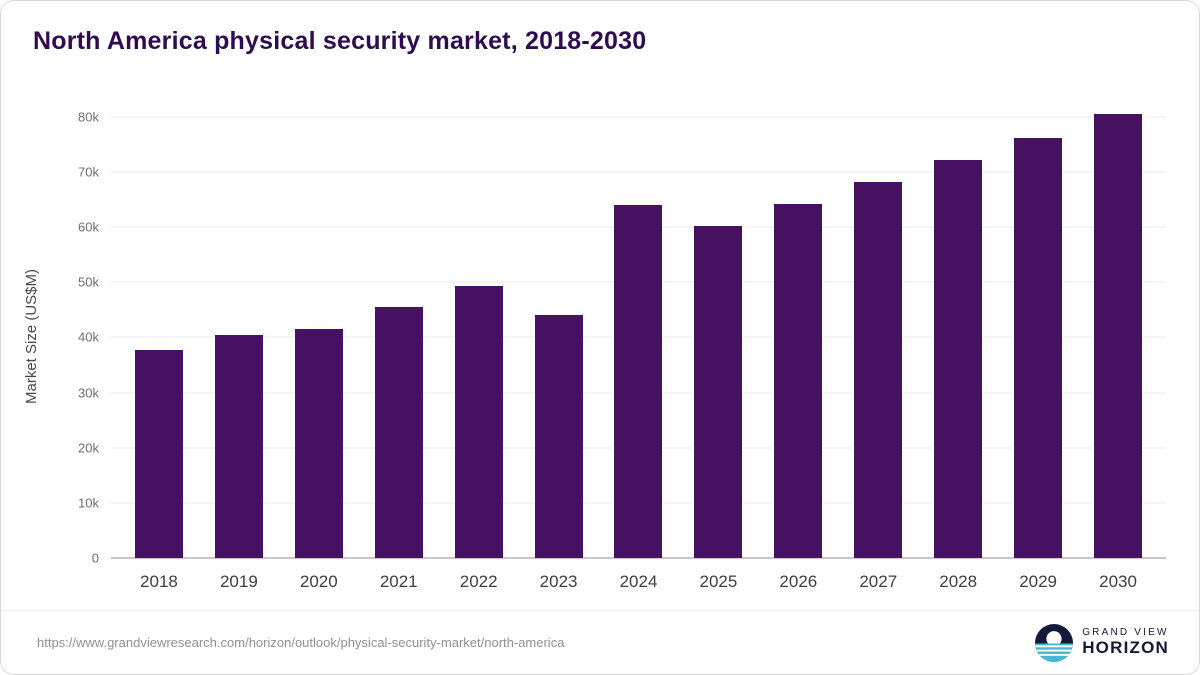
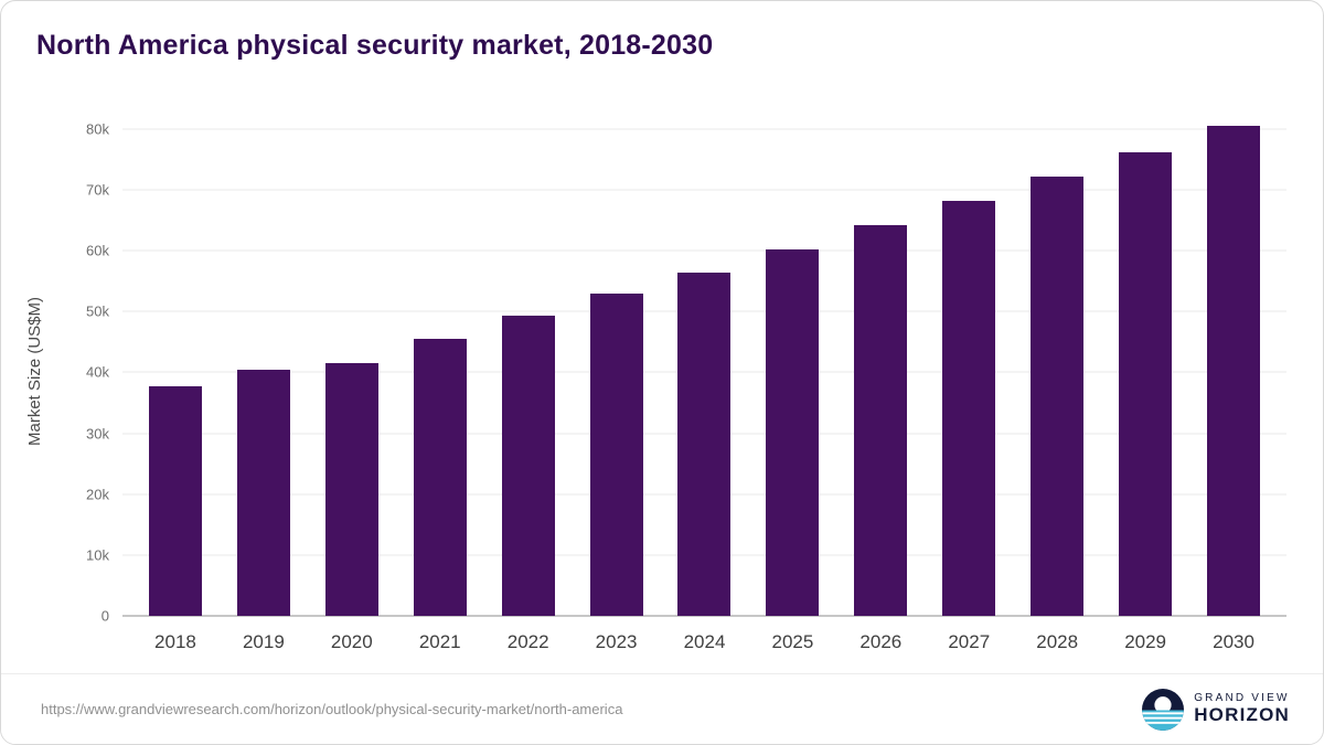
2023: 44k -> 53k
2024: 64k -> 56k
